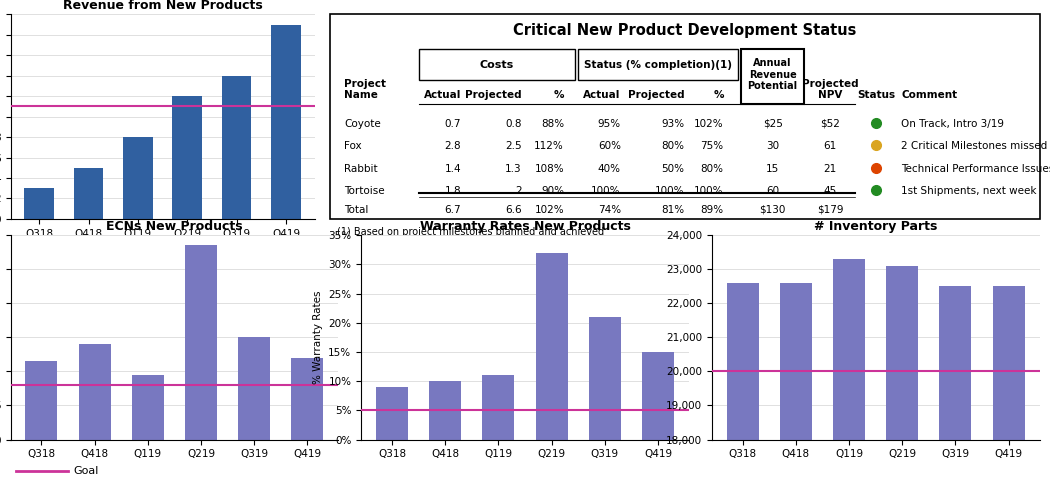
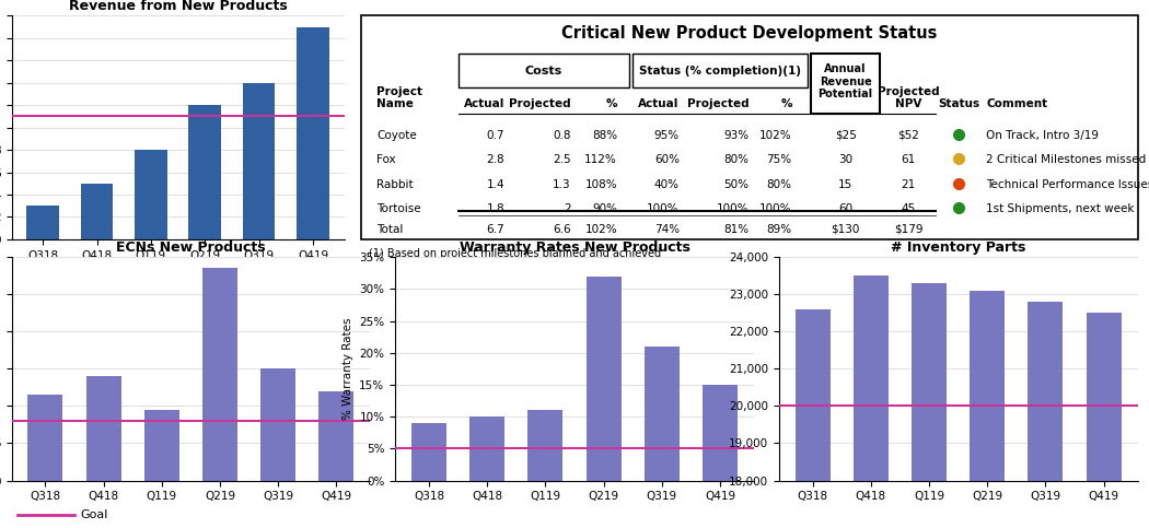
# Inventory Parts/Q418: 22,600 -> 23,500
# Inventory Parts/Q319: 22,500 -> 22,800
